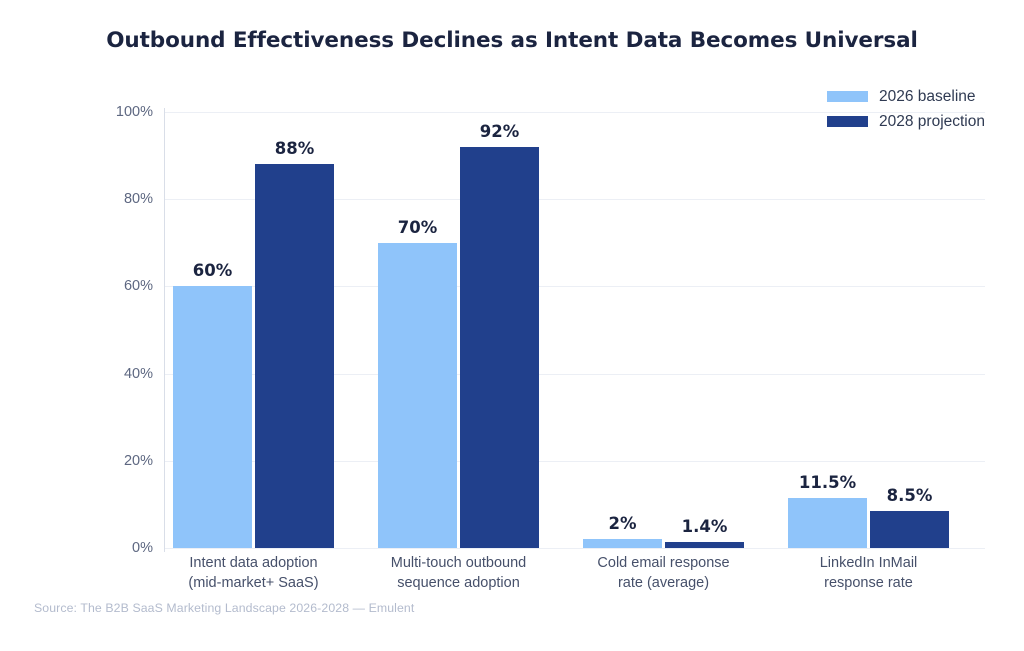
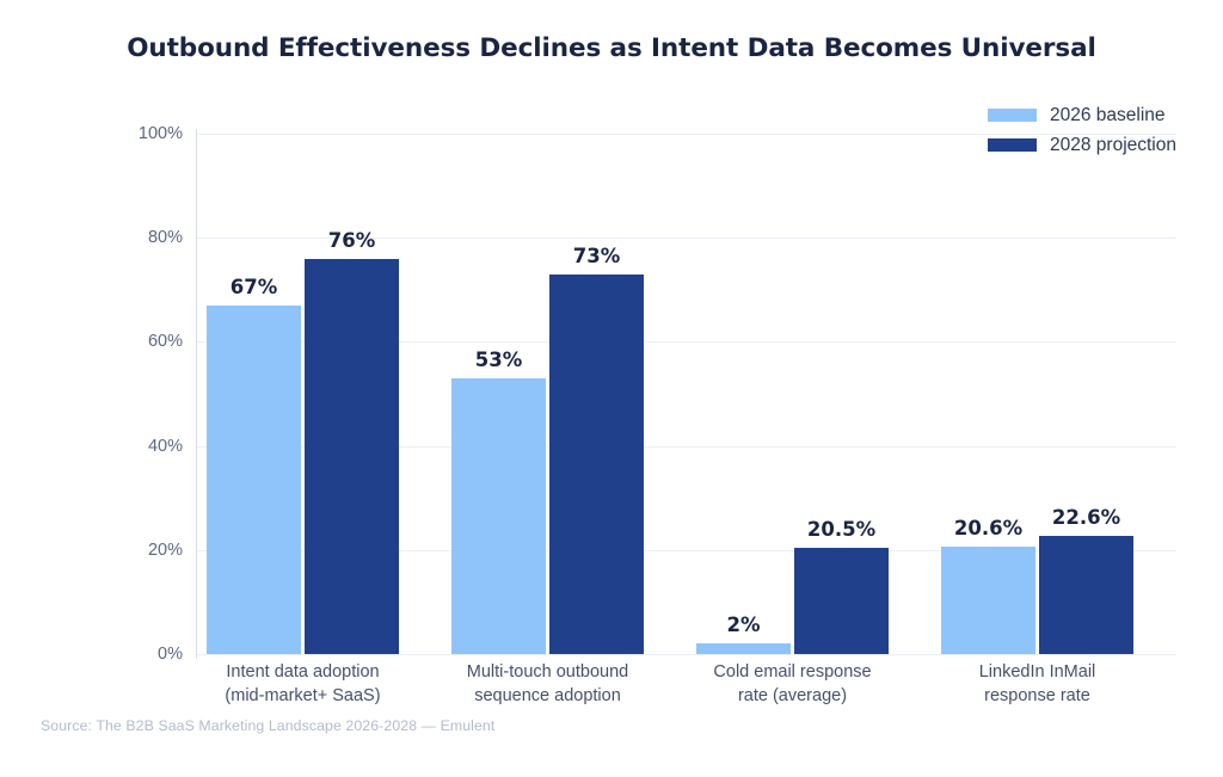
2026 baseline/Intent data adoption (mid-market+ SaaS): 60% -> 67%
2028 projection/Intent data adoption (mid-market+ SaaS): 88% -> 76%
2026 baseline/Multi-touch outbound sequence adoption: 70% -> 53%
2028 projection/Multi-touch outbound sequence adoption: 92% -> 73%
2028 projection/Cold email response rate (average): 1.4% -> 20.5%
2026 baseline/LinkedIn InMail response rate: 11.5% -> 20.6%
2028 projection/LinkedIn InMail response rate: 8.5% -> 22.6%
